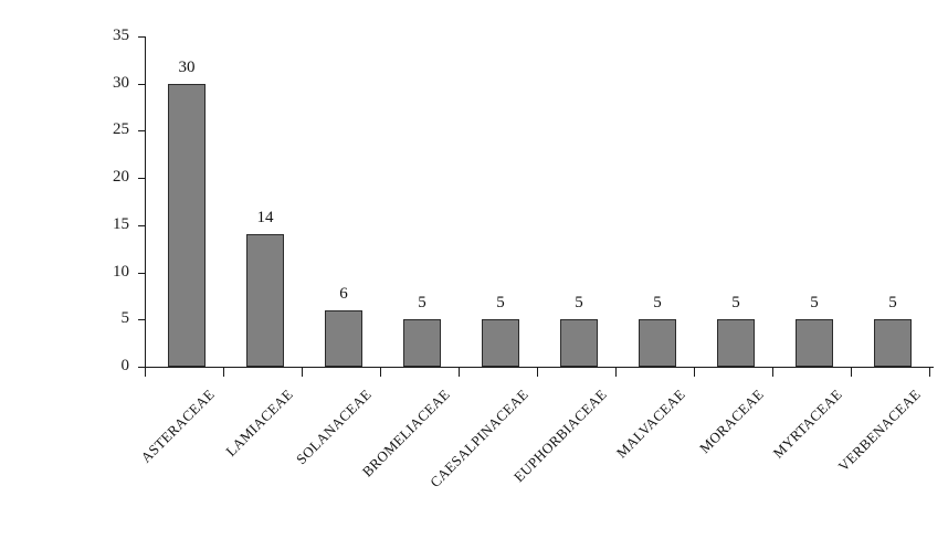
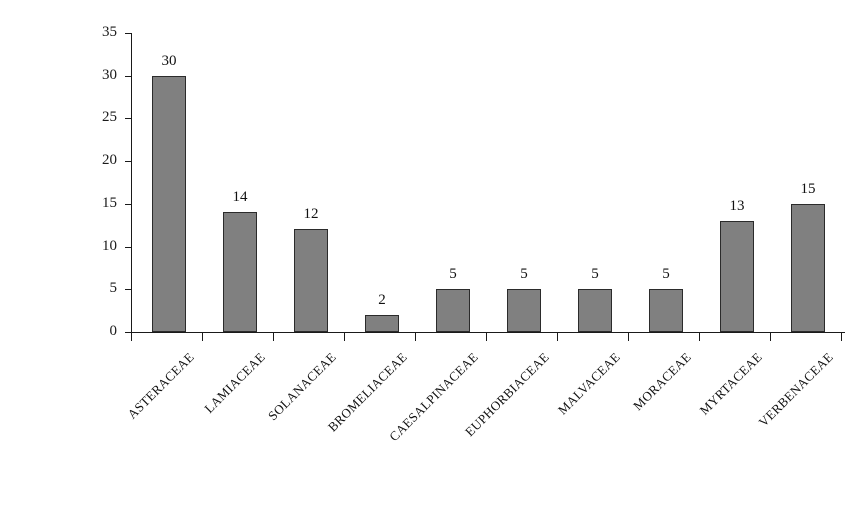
SOLANACEAE: 6 -> 12
BROMELIACEAE: 5 -> 2
MYRTACEAE: 5 -> 13
VERBENACEAE: 5 -> 15
